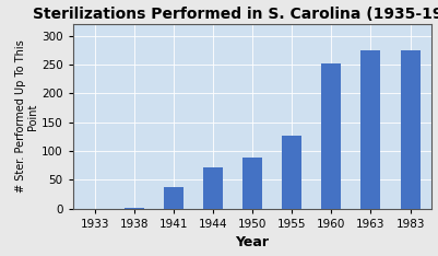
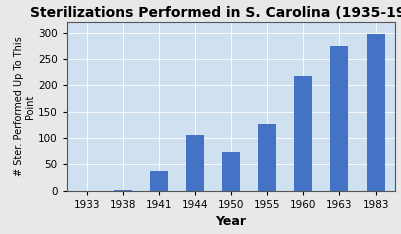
1944: 72 -> 106
1950: 88 -> 74
1960: 252 -> 218
1983: 274 -> 298
